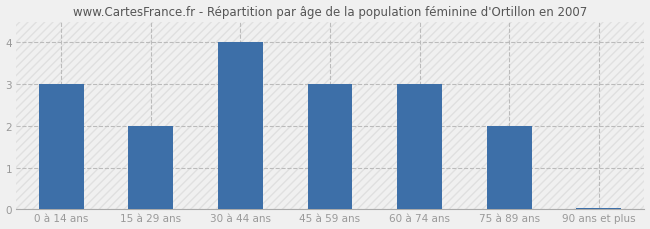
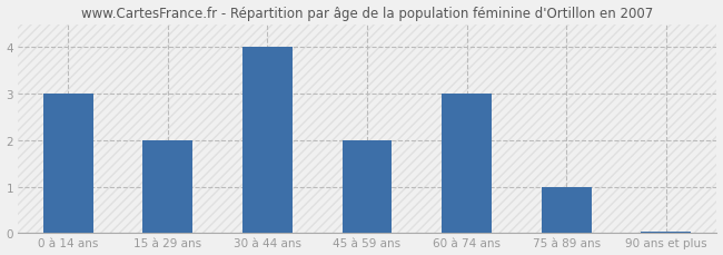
45 à 59 ans: 3.00 -> 2.00
75 à 89 ans: 2.00 -> 1.00
